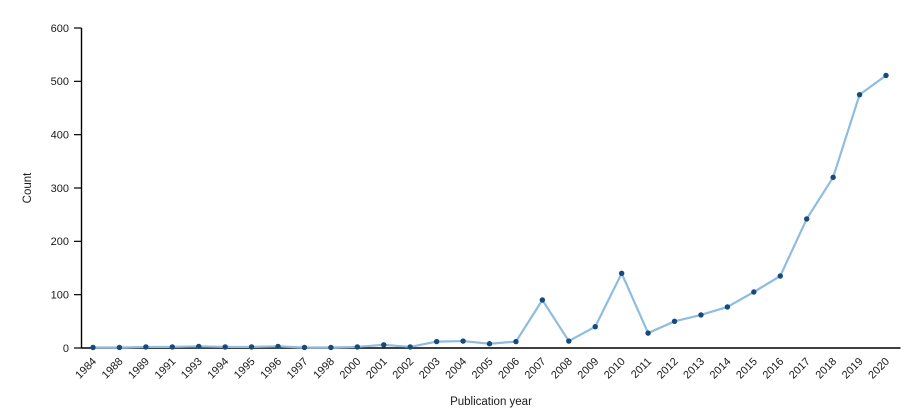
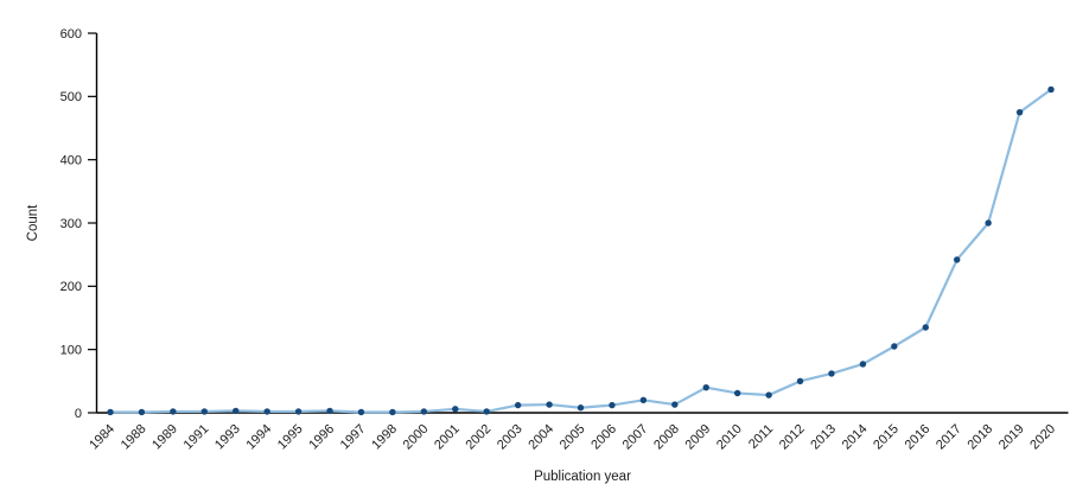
2007: 90 -> 20
2010: 140 -> 30
2018: 320 -> 300
